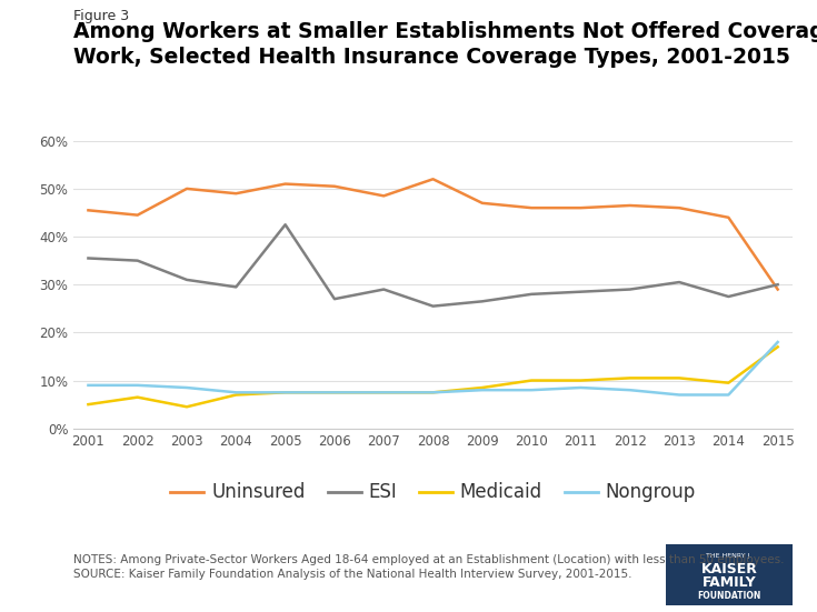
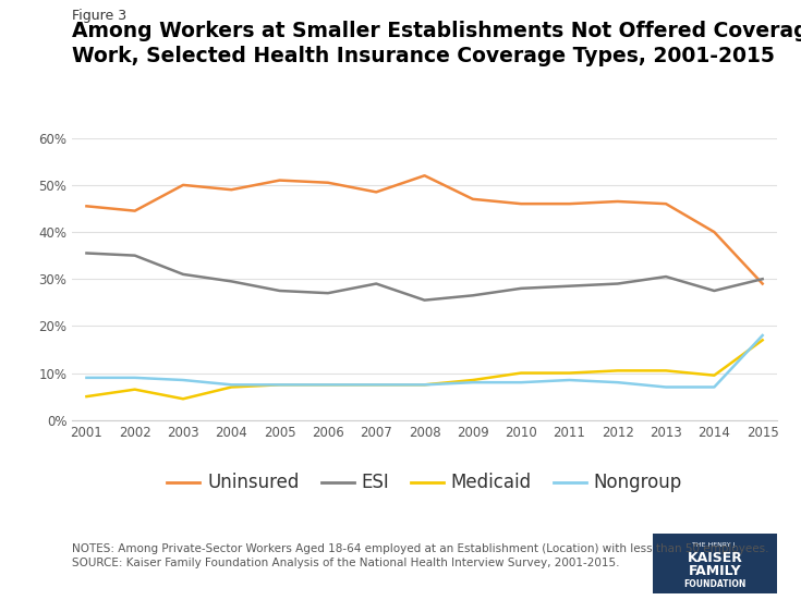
ESI/2005: 42.5% -> 27.5%
Uninsured/2014: 44.0% -> 40.0%
